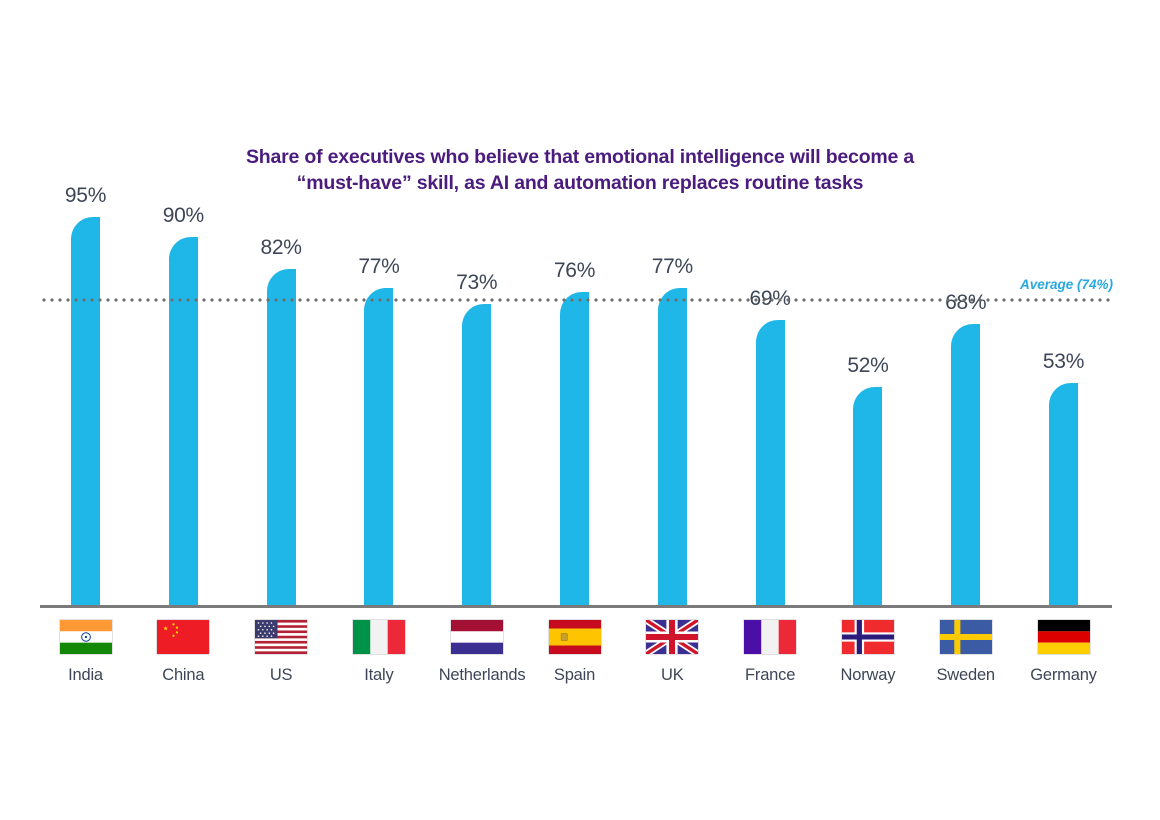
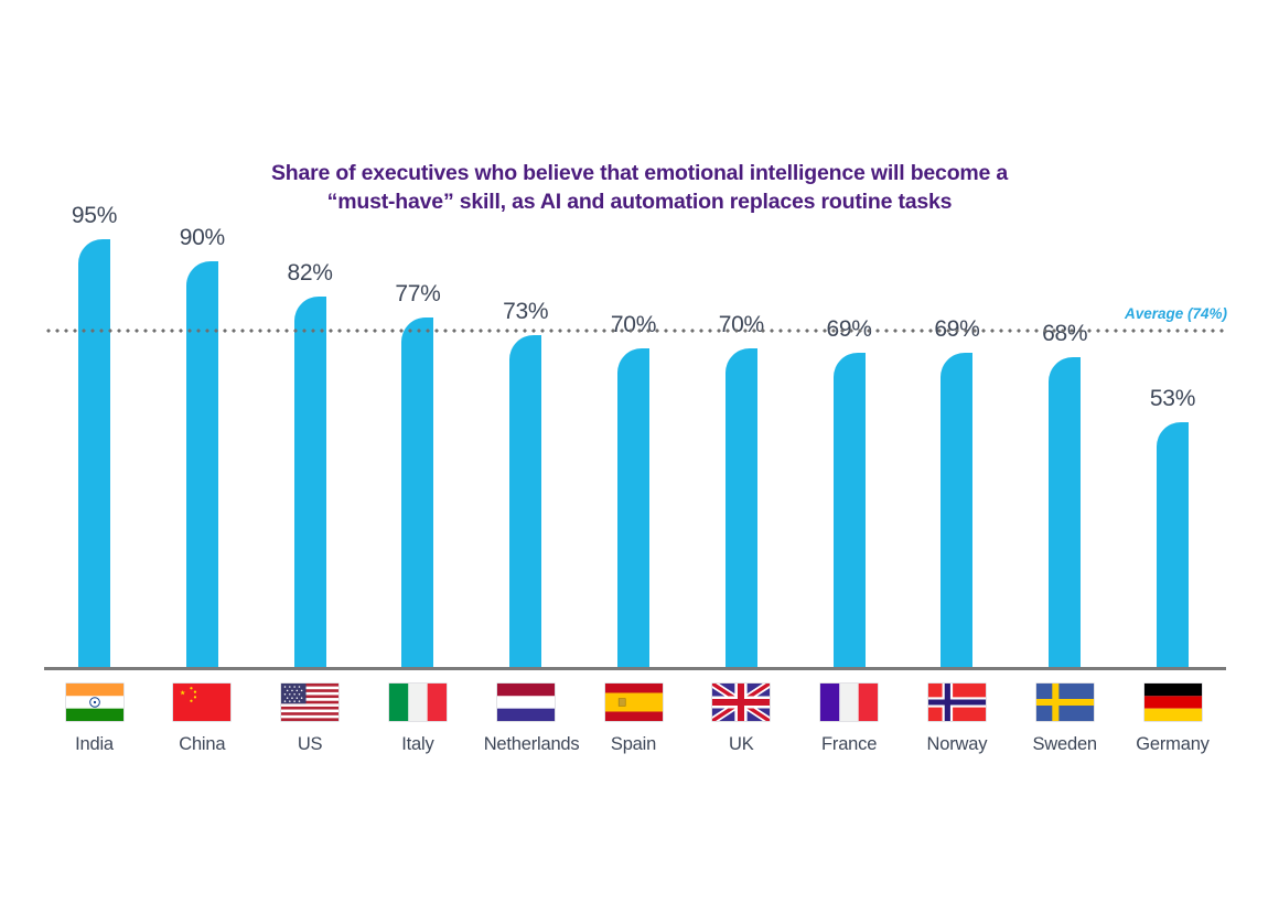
Spain: 76% -> 70%
UK: 77% -> 70%
Norway: 52% -> 69%
